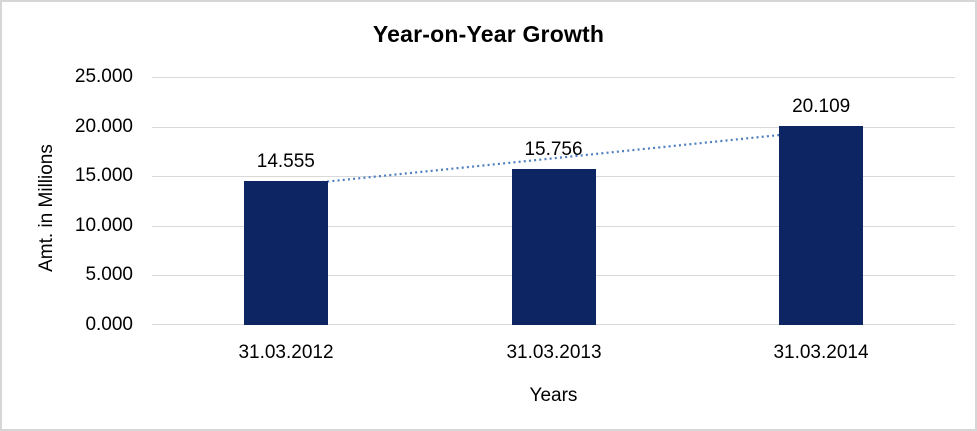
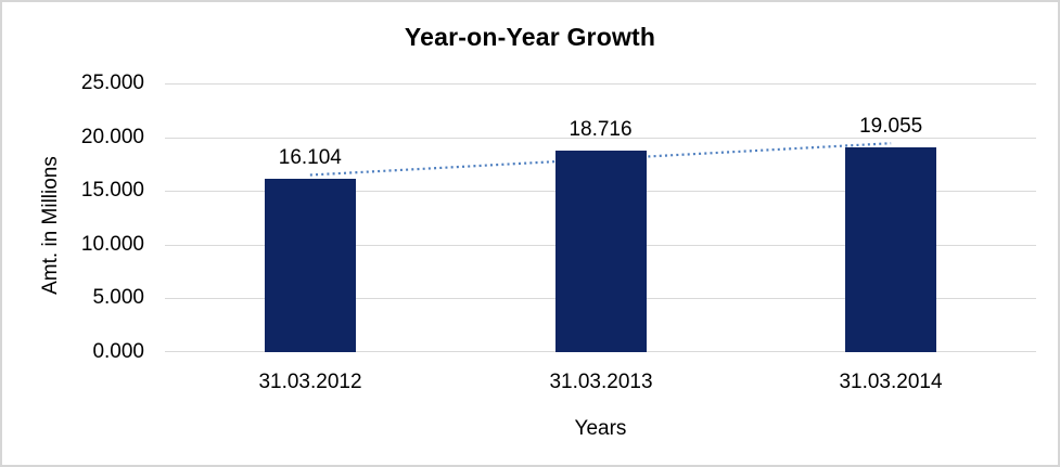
31.03.2012: 14.555 -> 16.104
31.03.2013: 15.756 -> 18.716
31.03.2014: 20.109 -> 19.055
